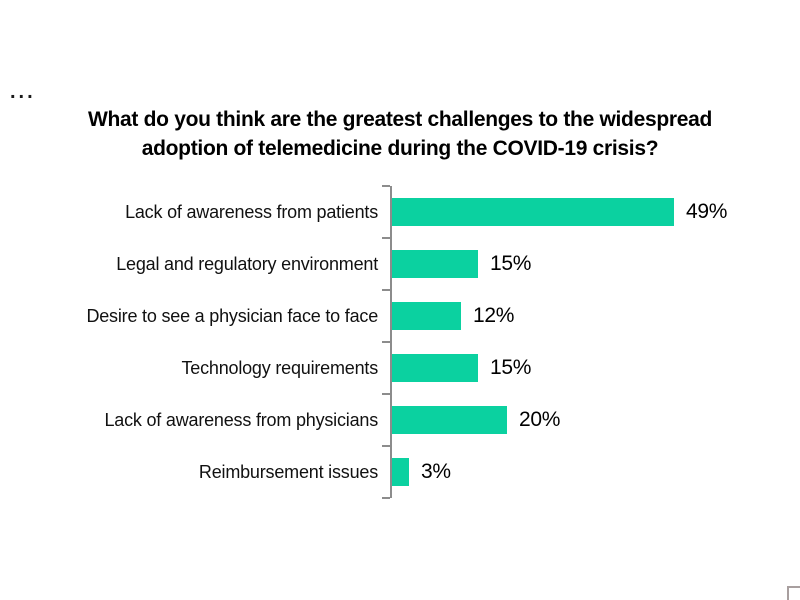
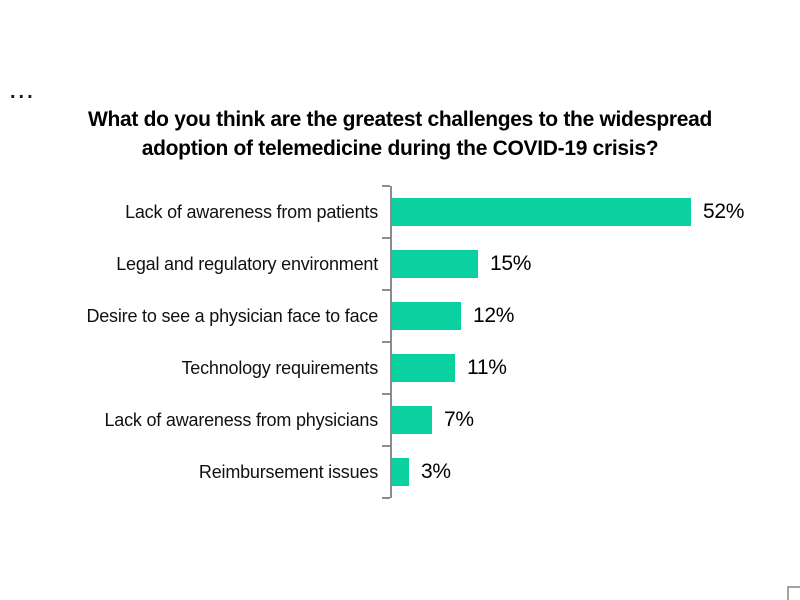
Lack of awareness from patients: 49% -> 52%
Technology requirements: 15% -> 11%
Lack of awareness from physicians: 20% -> 7%
